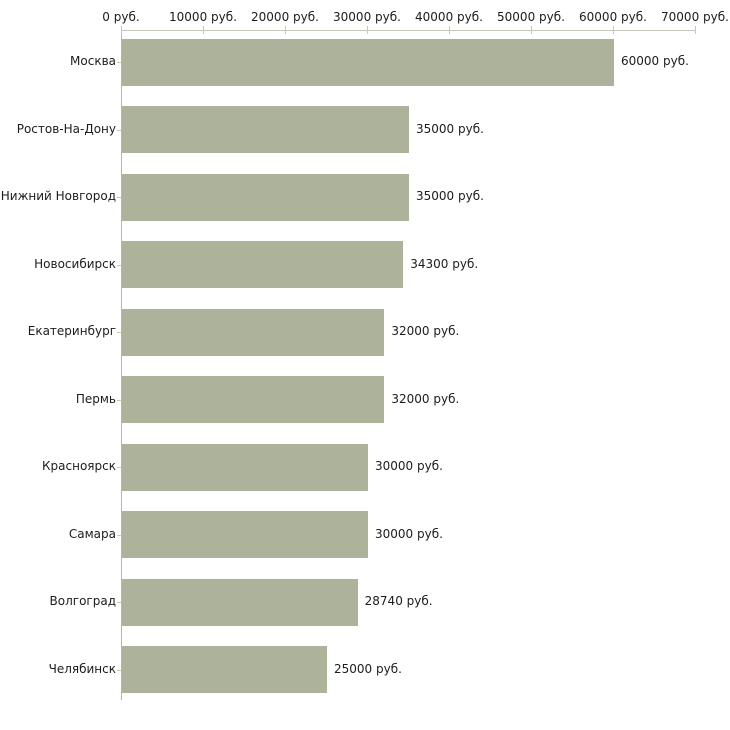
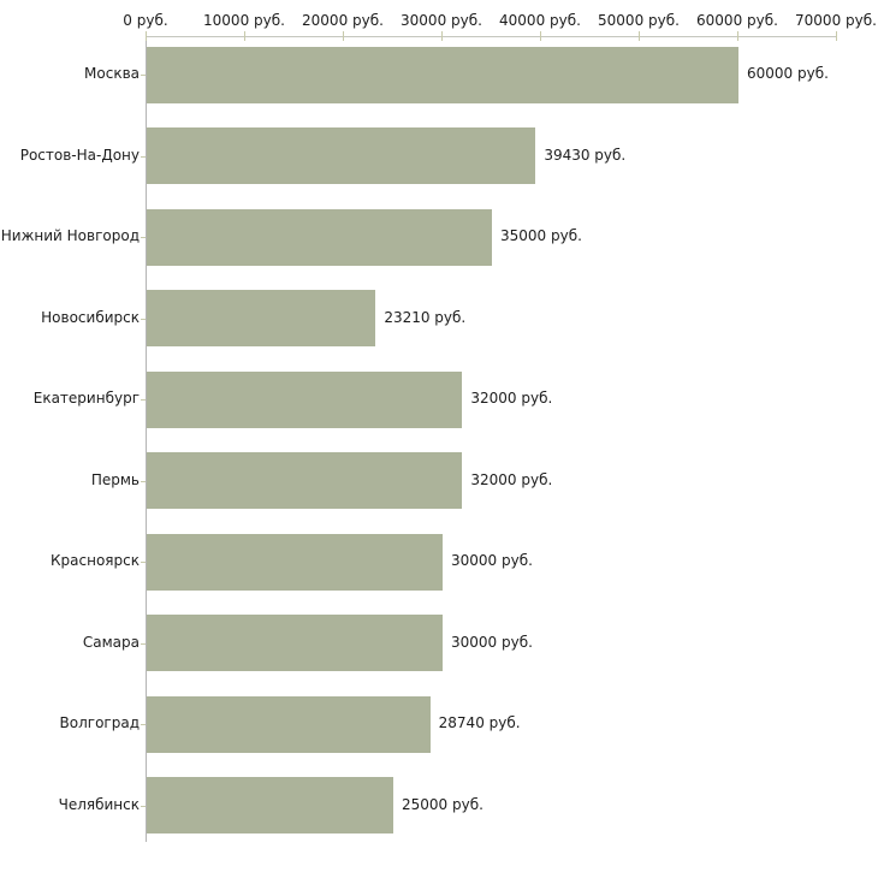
Ростов-На-Дону: 35000 -> 39430
Новосибирск: 34300 -> 23210
